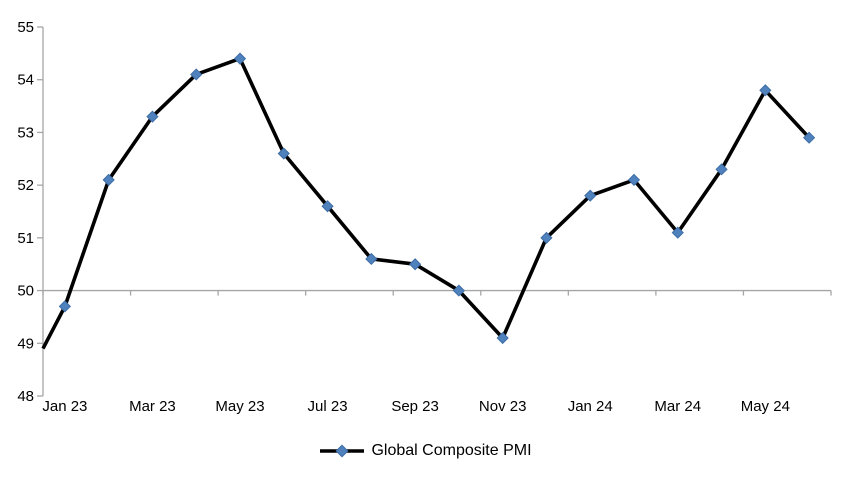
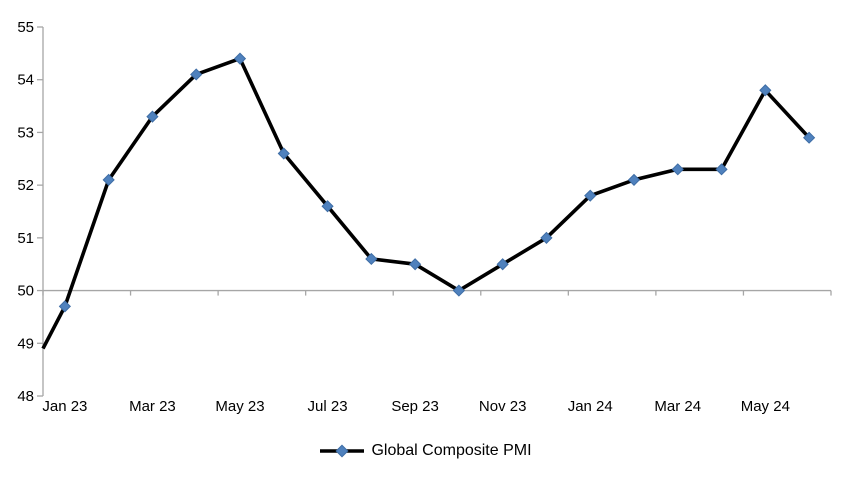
Nov 23: 49.1 -> 50.5
Mar 24: 51.1 -> 52.3
